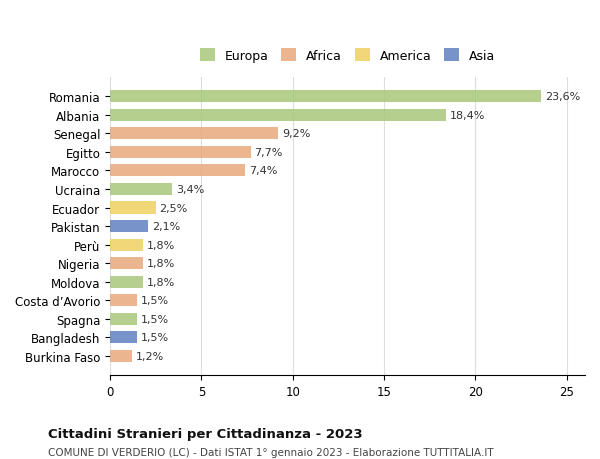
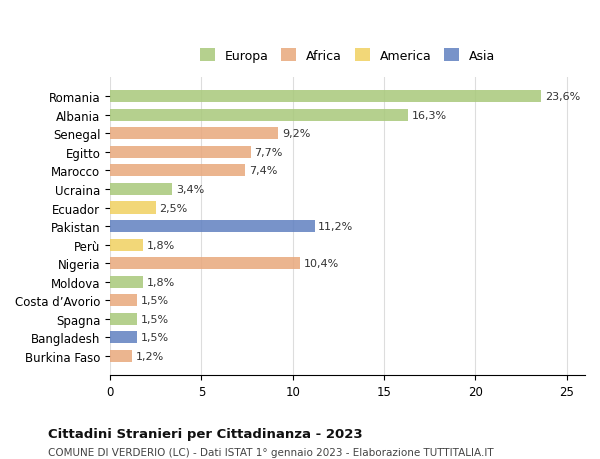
Albania: 18,4% -> 16,3%
Pakistan: 2,1% -> 11,2%
Nigeria: 1,8% -> 10,4%
